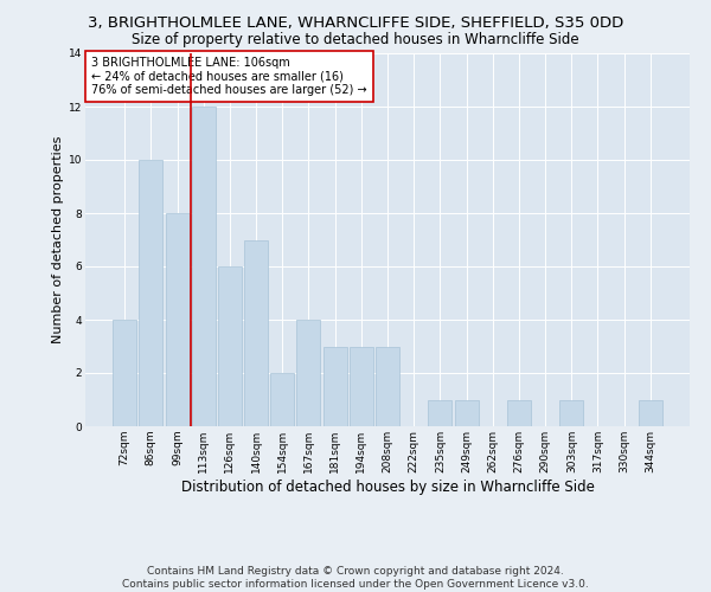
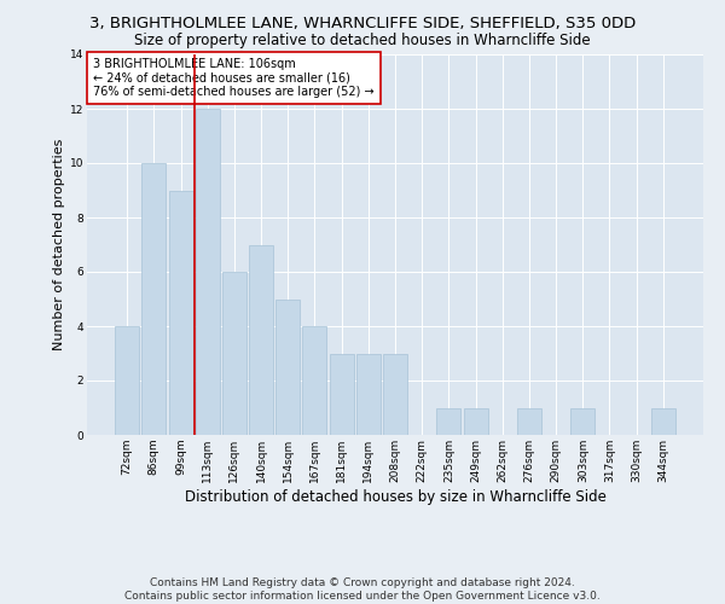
99sqm: 8 -> 9
154sqm: 2 -> 5
